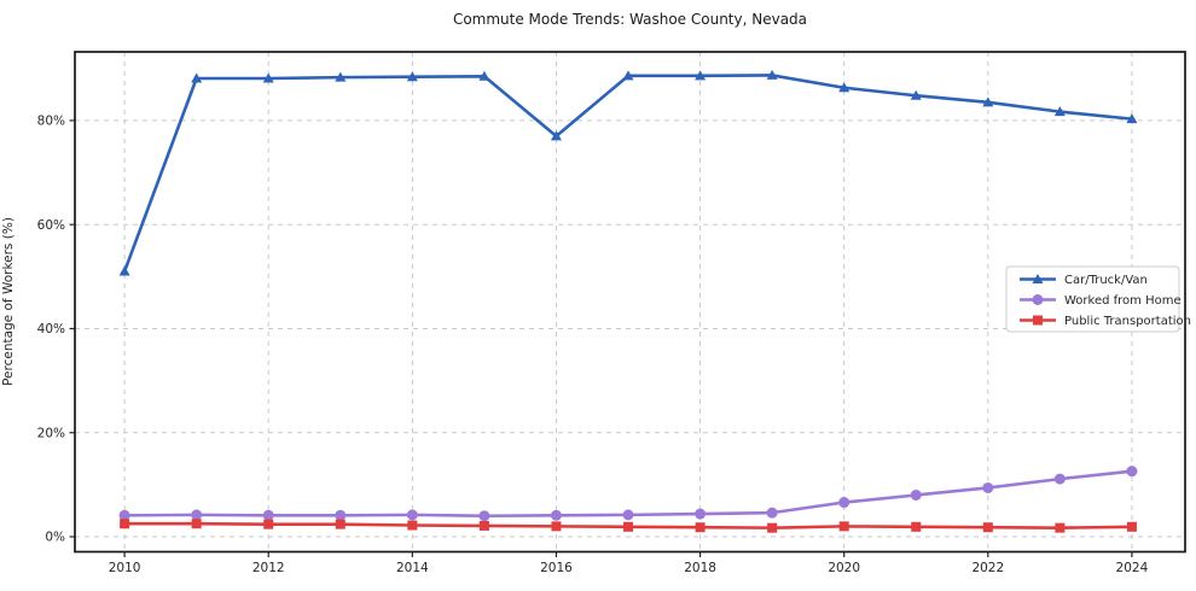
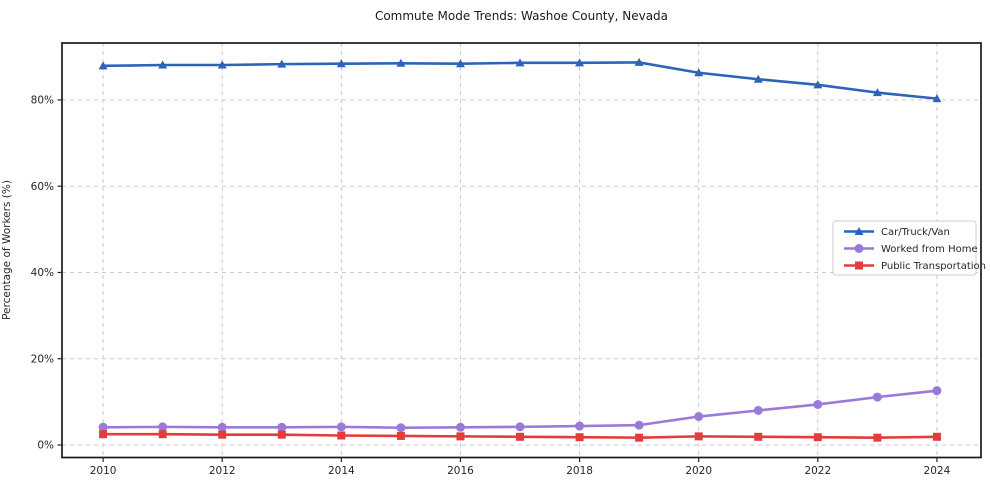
Car/Truck/Van/2010: 51% -> 88%
Car/Truck/Van/2016: 77% -> 88%
